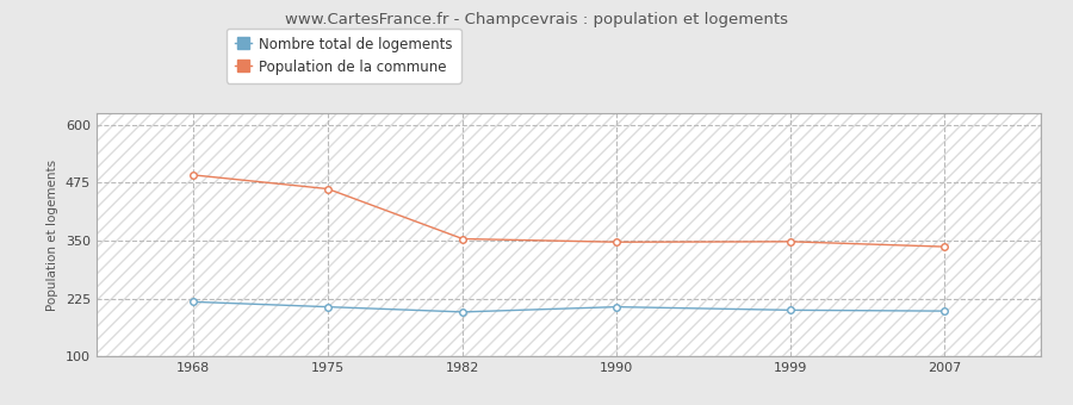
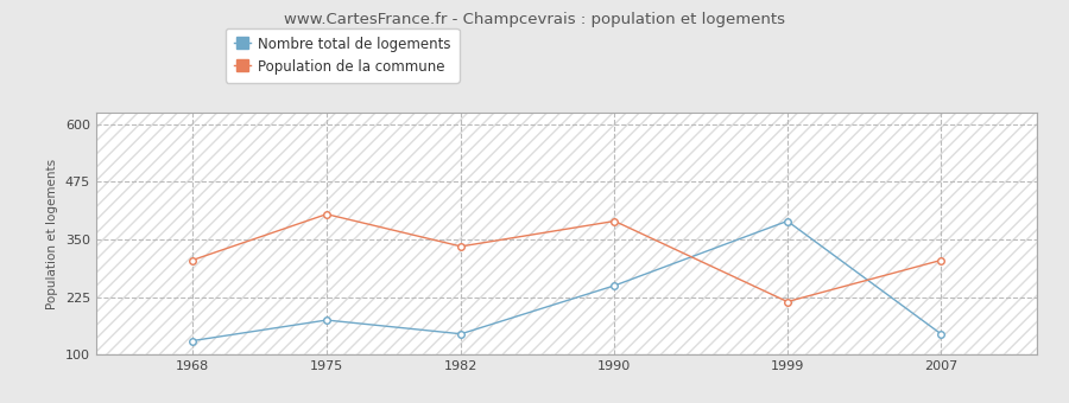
Nombre total de logements/1968: 218 -> 130
Population de la commune/1968: 492 -> 305
Nombre total de logements/1975: 207 -> 175
Population de la commune/1975: 462 -> 405
Nombre total de logements/1982: 196 -> 145
Population de la commune/1982: 354 -> 335
Nombre total de logements/1990: 207 -> 250
Population de la commune/1990: 347 -> 390
Nombre total de logements/1999: 200 -> 390
Population de la commune/1999: 348 -> 215
Nombre total de logements/2007: 198 -> 145
Population de la commune/2007: 337 -> 305
